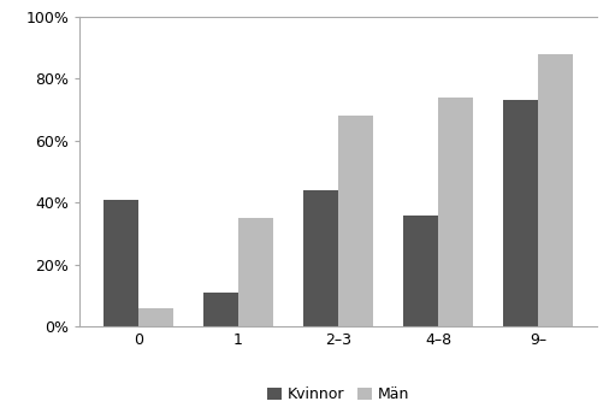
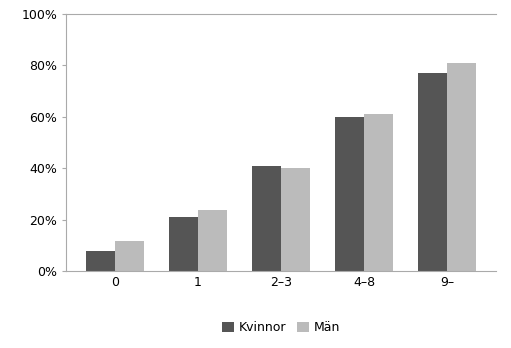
Kvinnor/0: 41% -> 8%
Män/0: 6% -> 12%
Kvinnor/1: 11% -> 21%
Män/1: 35% -> 24%
Kvinnor/2–3: 44% -> 41%
Män/2–3: 68% -> 40%
Kvinnor/4–8: 36% -> 60%
Män/4–8: 74% -> 61%
Kvinnor/9–: 73% -> 77%
Män/9–: 88% -> 81%
